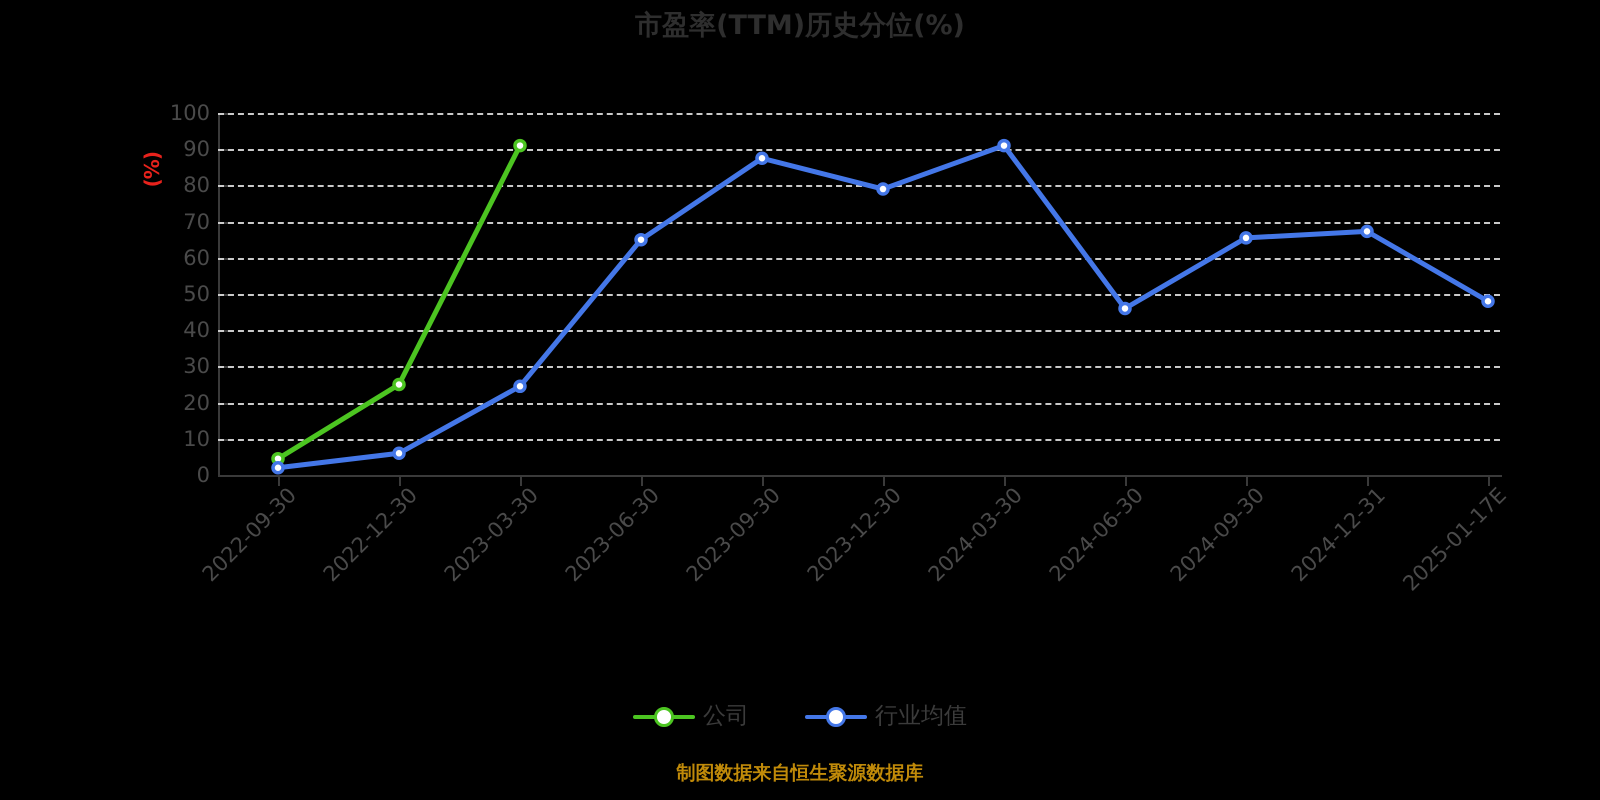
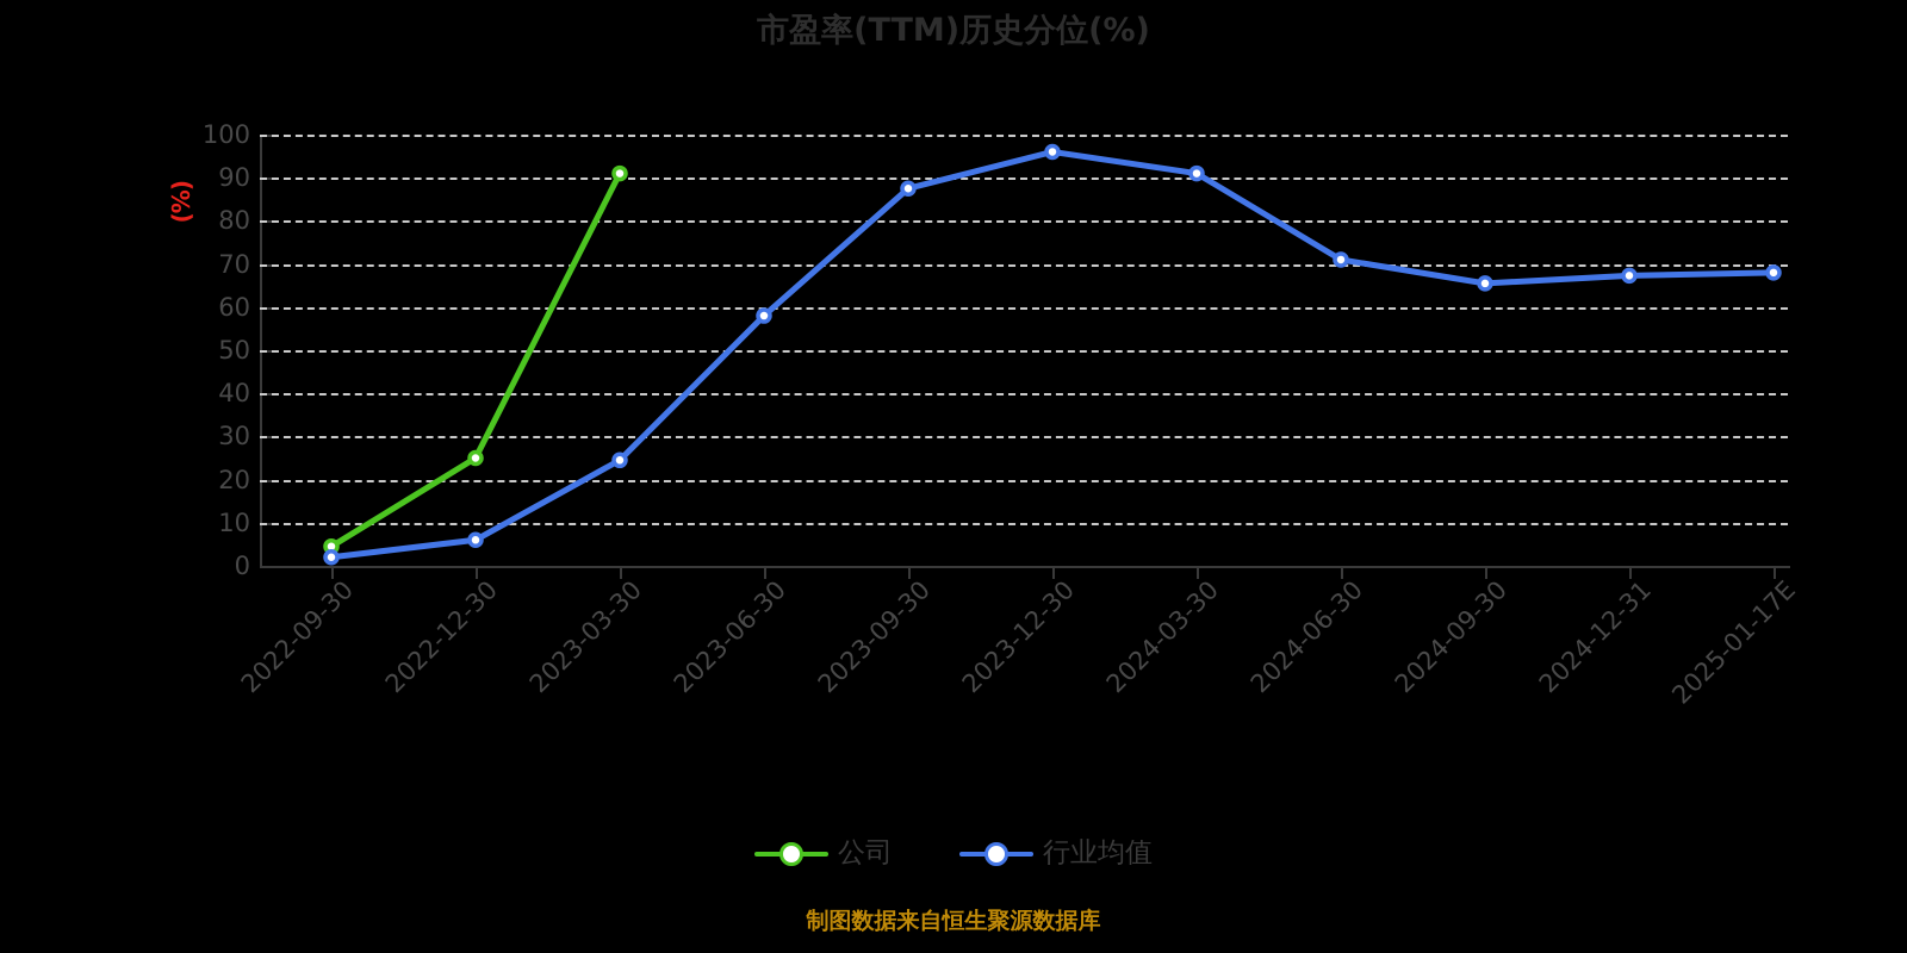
行业均值/2023-06-30: 65 -> 58
行业均值/2023-12-30: 79 -> 96
行业均值/2024-06-30: 46 -> 71
行业均值/2025-01-17E: 48 -> 68
